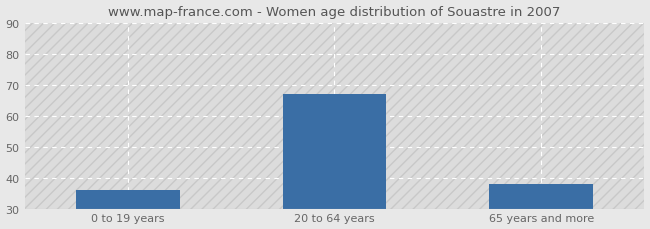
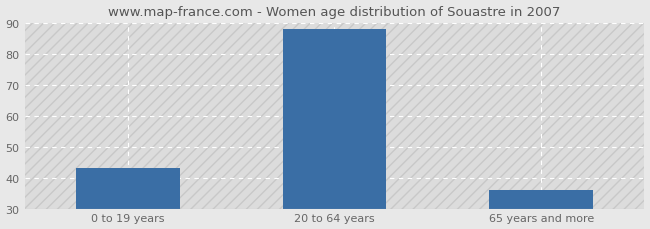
0 to 19 years: 36 -> 43
20 to 64 years: 67 -> 88
65 years and more: 38 -> 36
